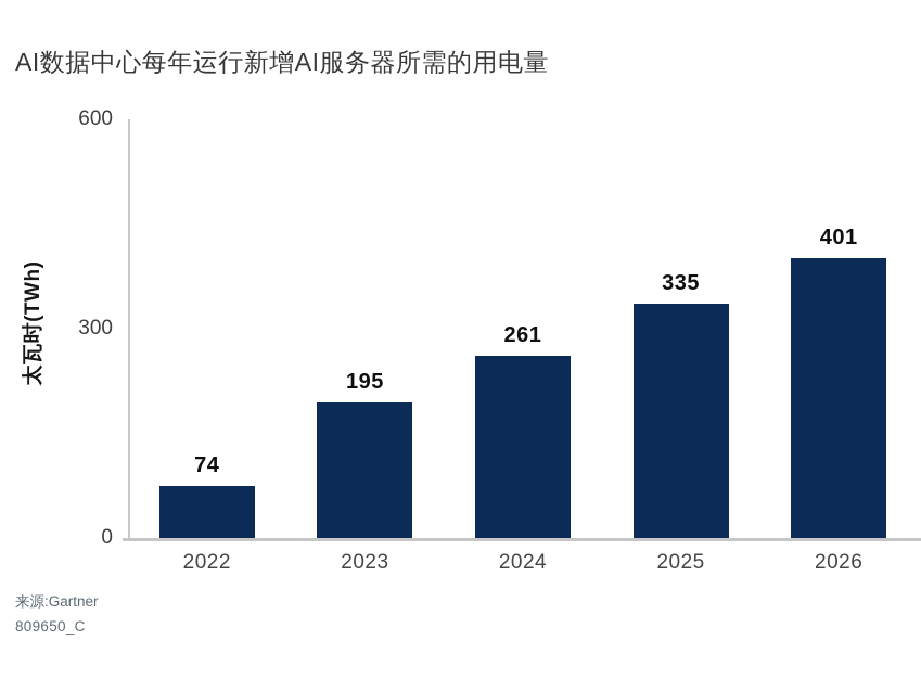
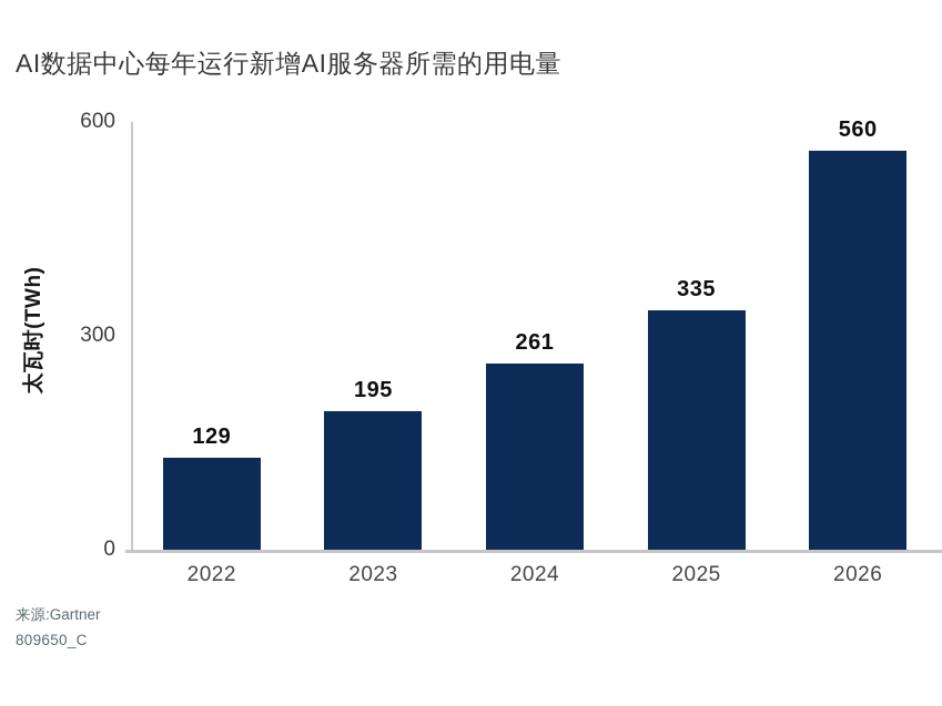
2022: 74 -> 129
2026: 401 -> 560
